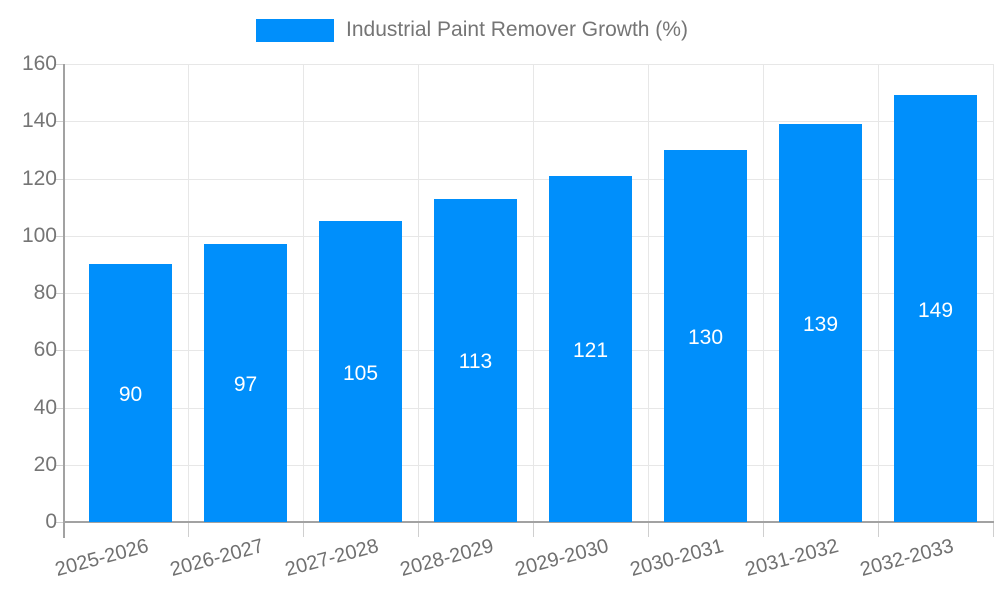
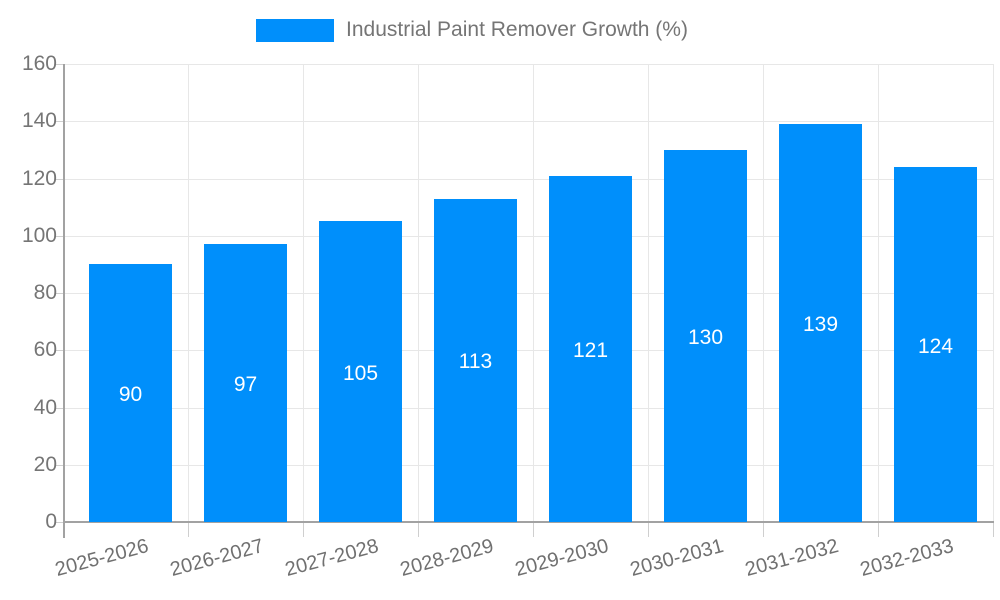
2032-2033: 149 -> 124
